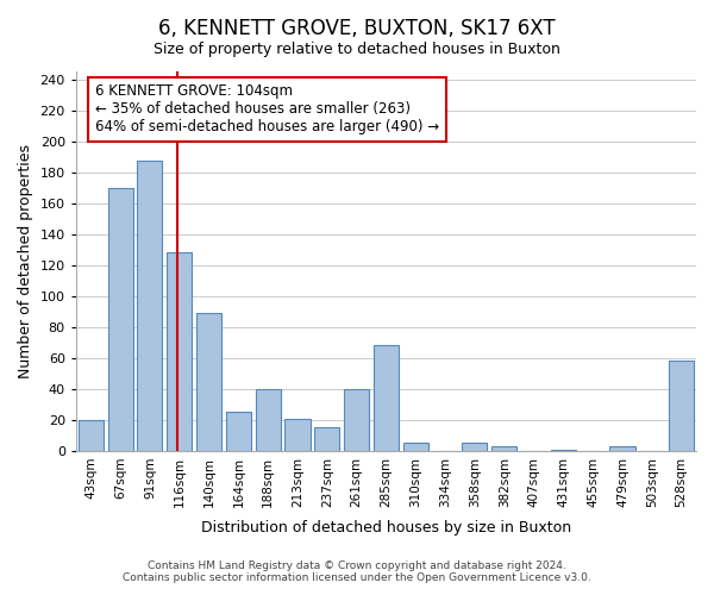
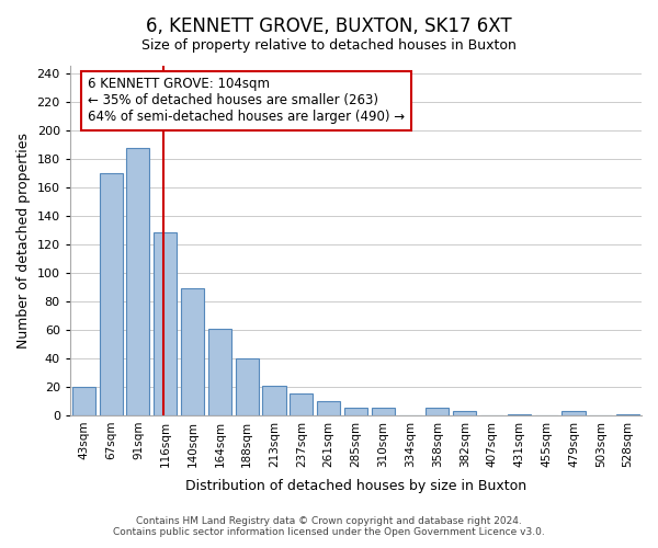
164sqm: 25 -> 61
261sqm: 40 -> 10
285sqm: 68 -> 5
528sqm: 58 -> 1
